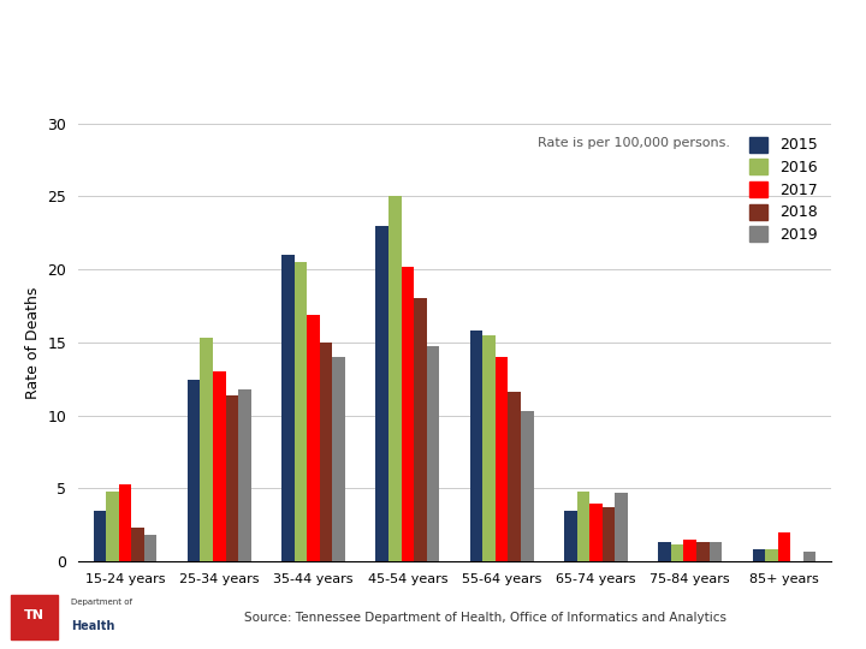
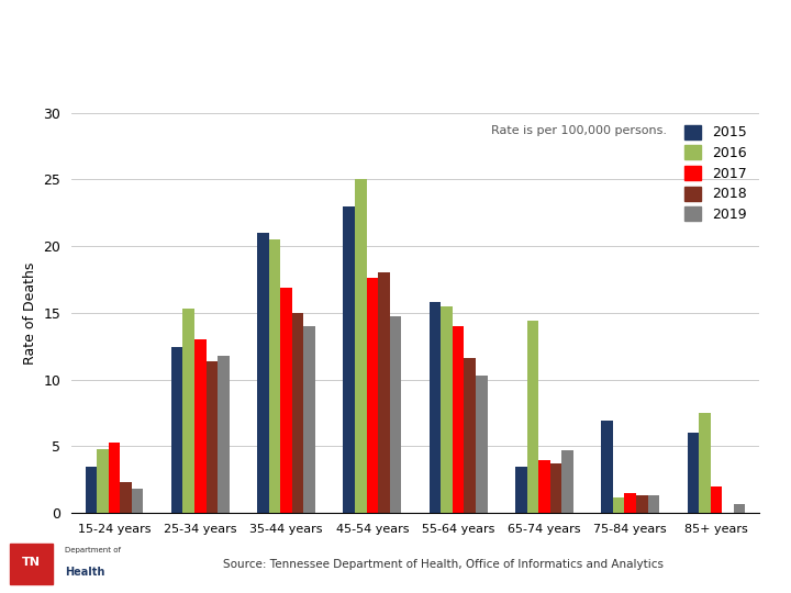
2017/45-54 years: 20.2 -> 17.6
2016/65-74 years: 4.8 -> 14.4
2015/75-84 years: 1.3 -> 6.9
2015/85+ years: 0.8 -> 6.0
2016/85+ years: 0.8 -> 7.5
